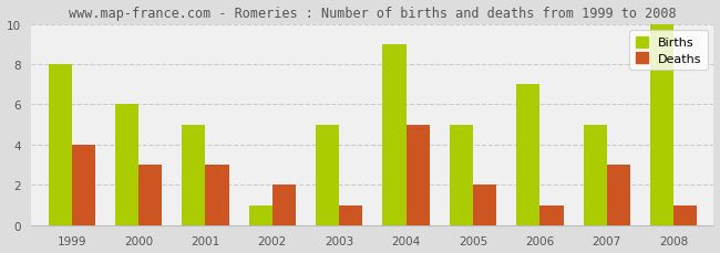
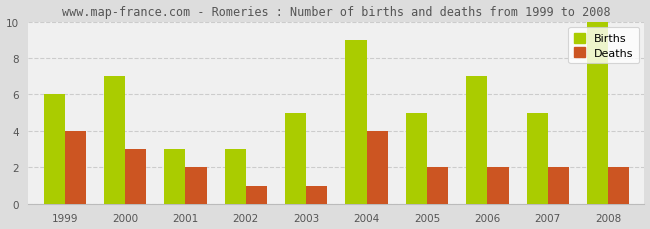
Births/1999: 8 -> 6
Births/2000: 6 -> 7
Births/2001: 5 -> 3
Deaths/2001: 3 -> 2
Births/2002: 1 -> 3
Deaths/2002: 2 -> 1
Deaths/2004: 5 -> 4
Deaths/2006: 1 -> 2
Deaths/2007: 3 -> 2
Deaths/2008: 1 -> 2
